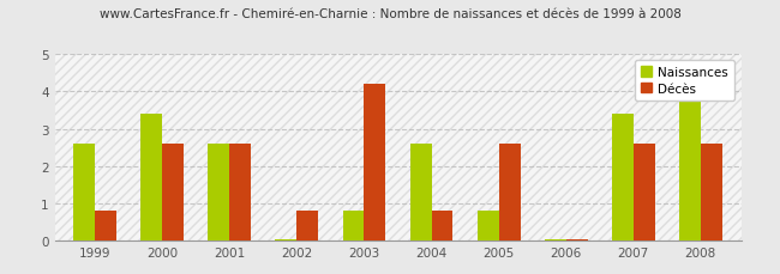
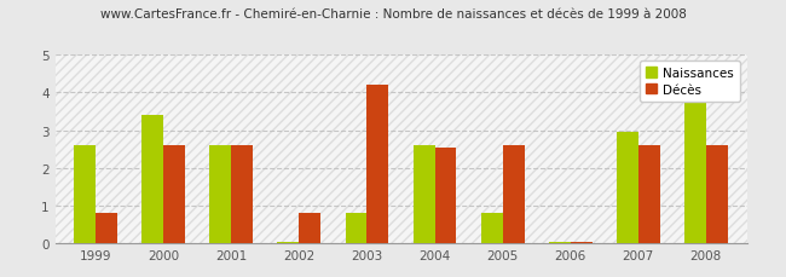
Décès/2004: 0.80 -> 2.55
Naissances/2007: 3.40 -> 2.95
